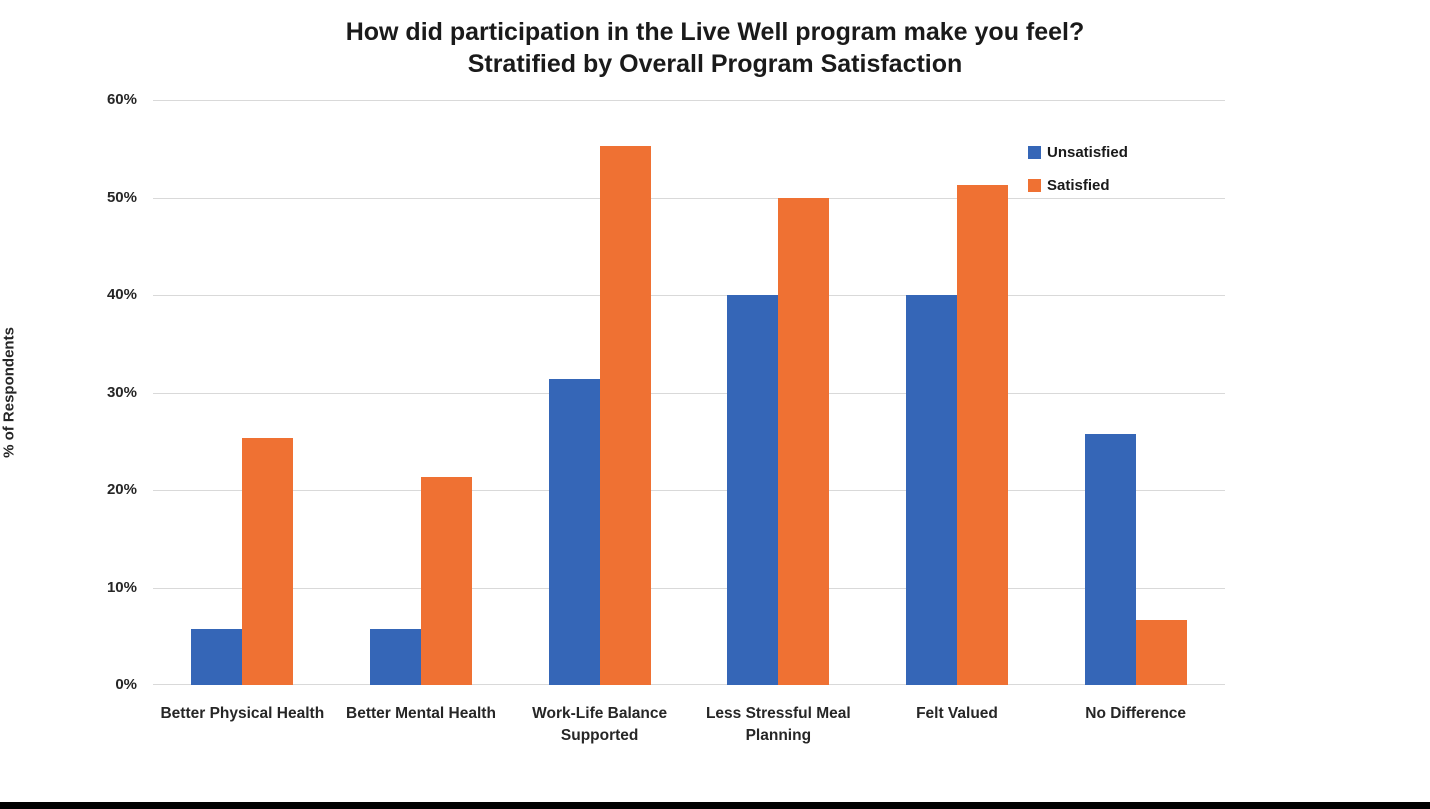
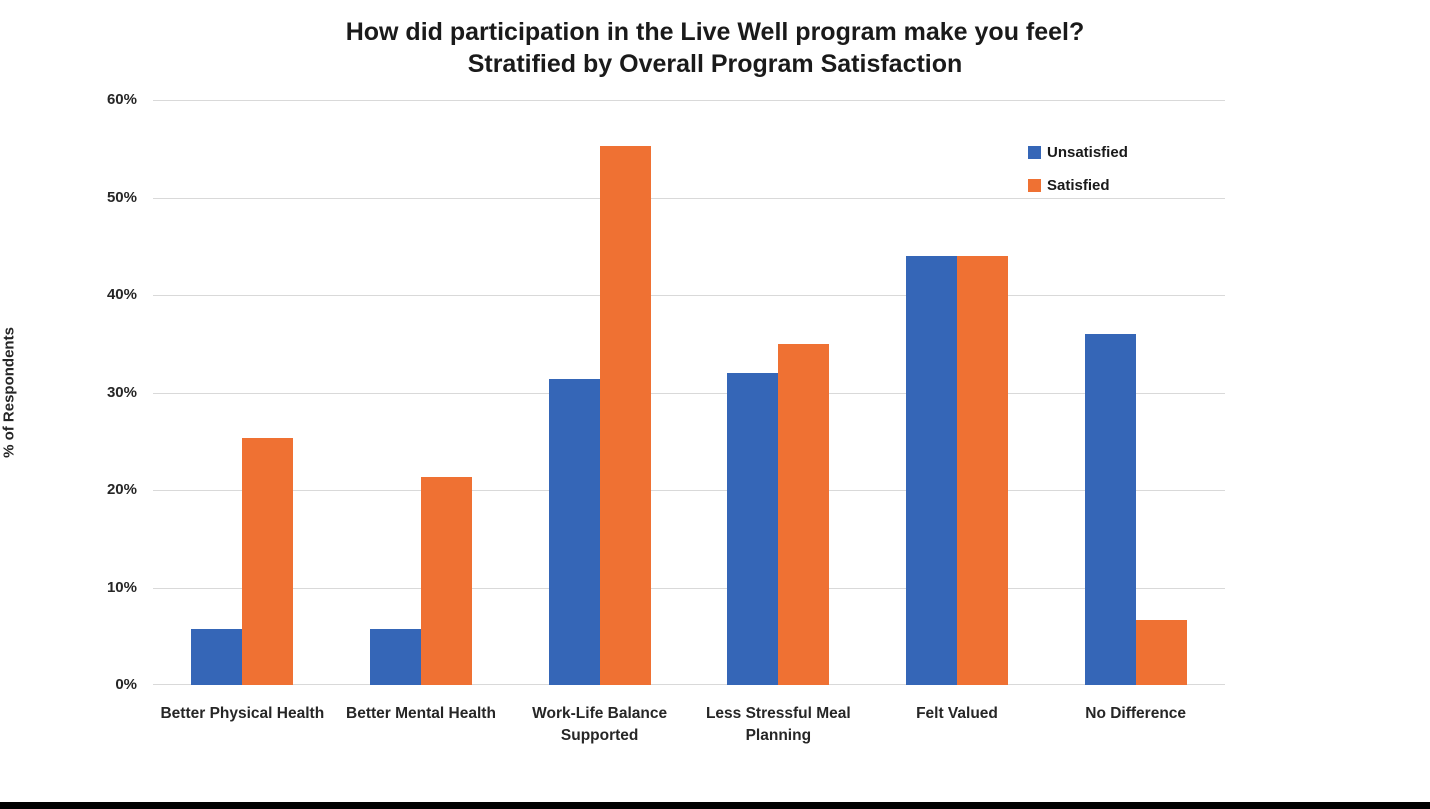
Unsatisfied/Less Stressful Meal Planning: 40% -> 32%
Satisfied/Less Stressful Meal Planning: 50% -> 35%
Unsatisfied/Felt Valued: 40% -> 44%
Satisfied/Felt Valued: 51% -> 44%
Unsatisfied/No Difference: 26% -> 36%
